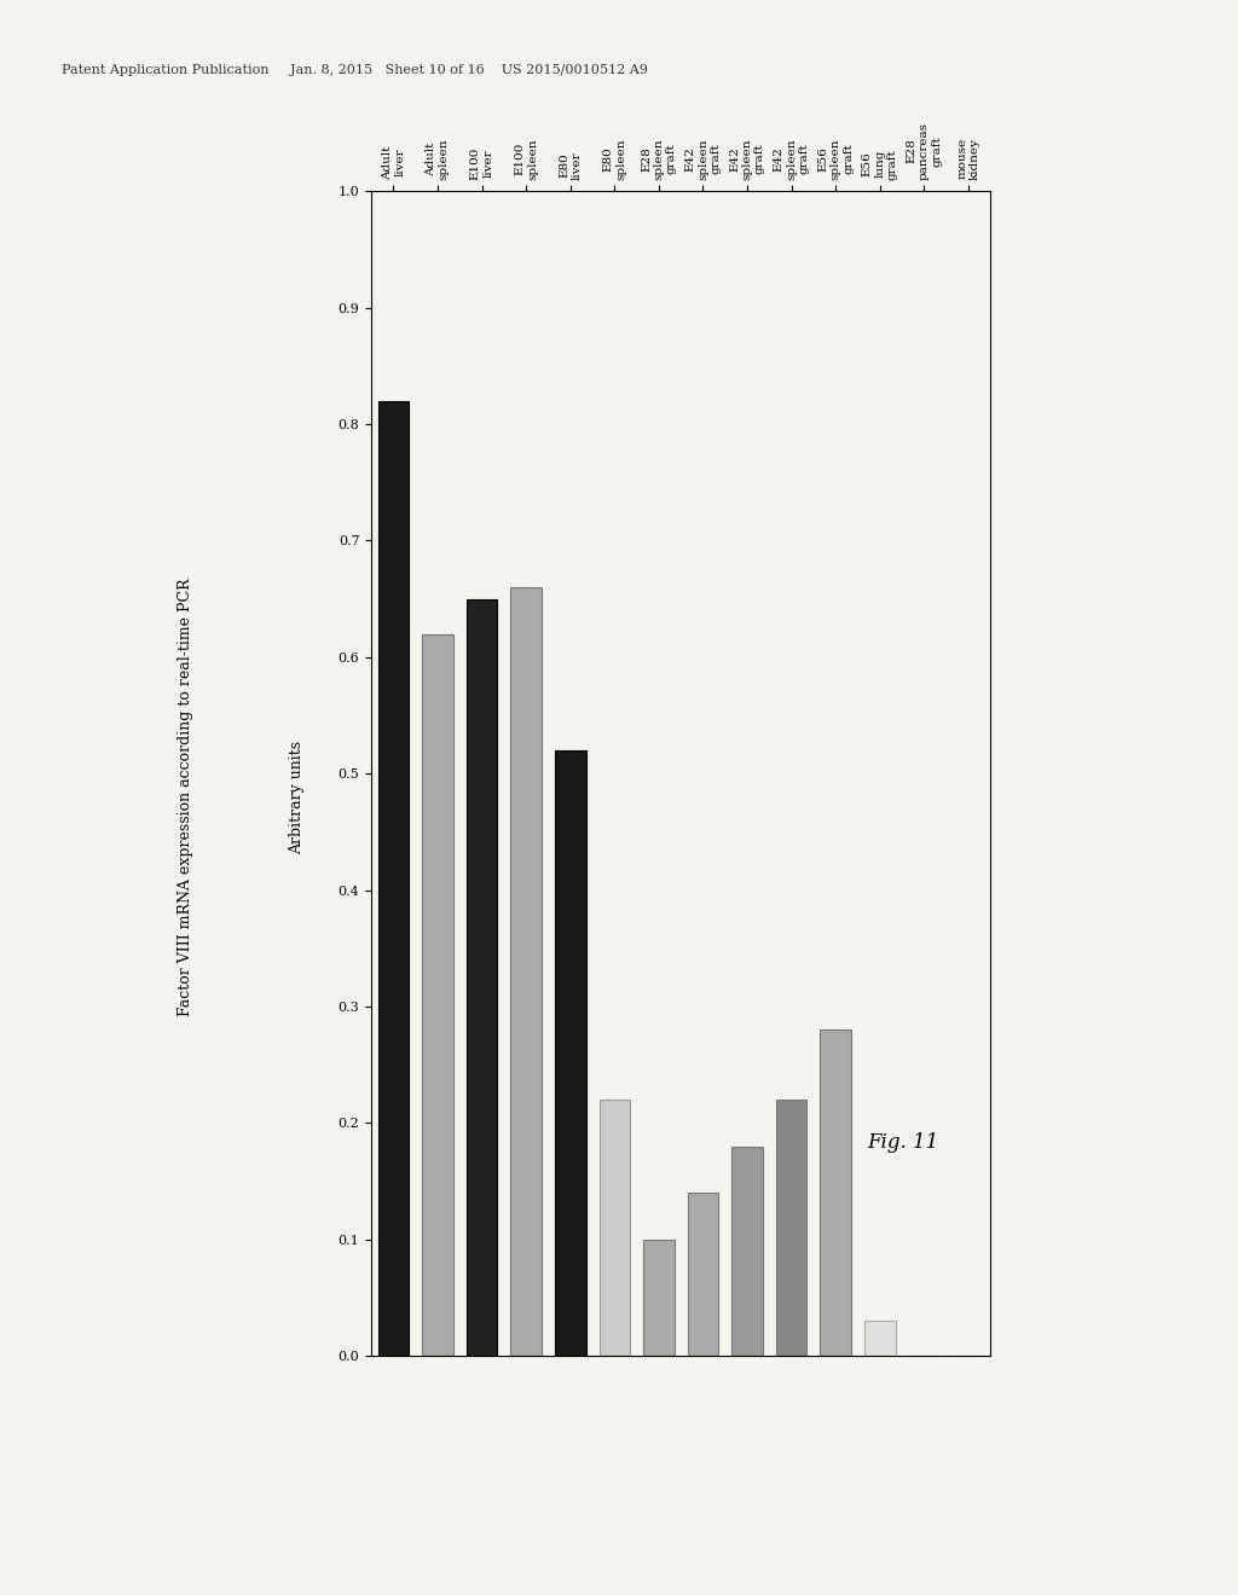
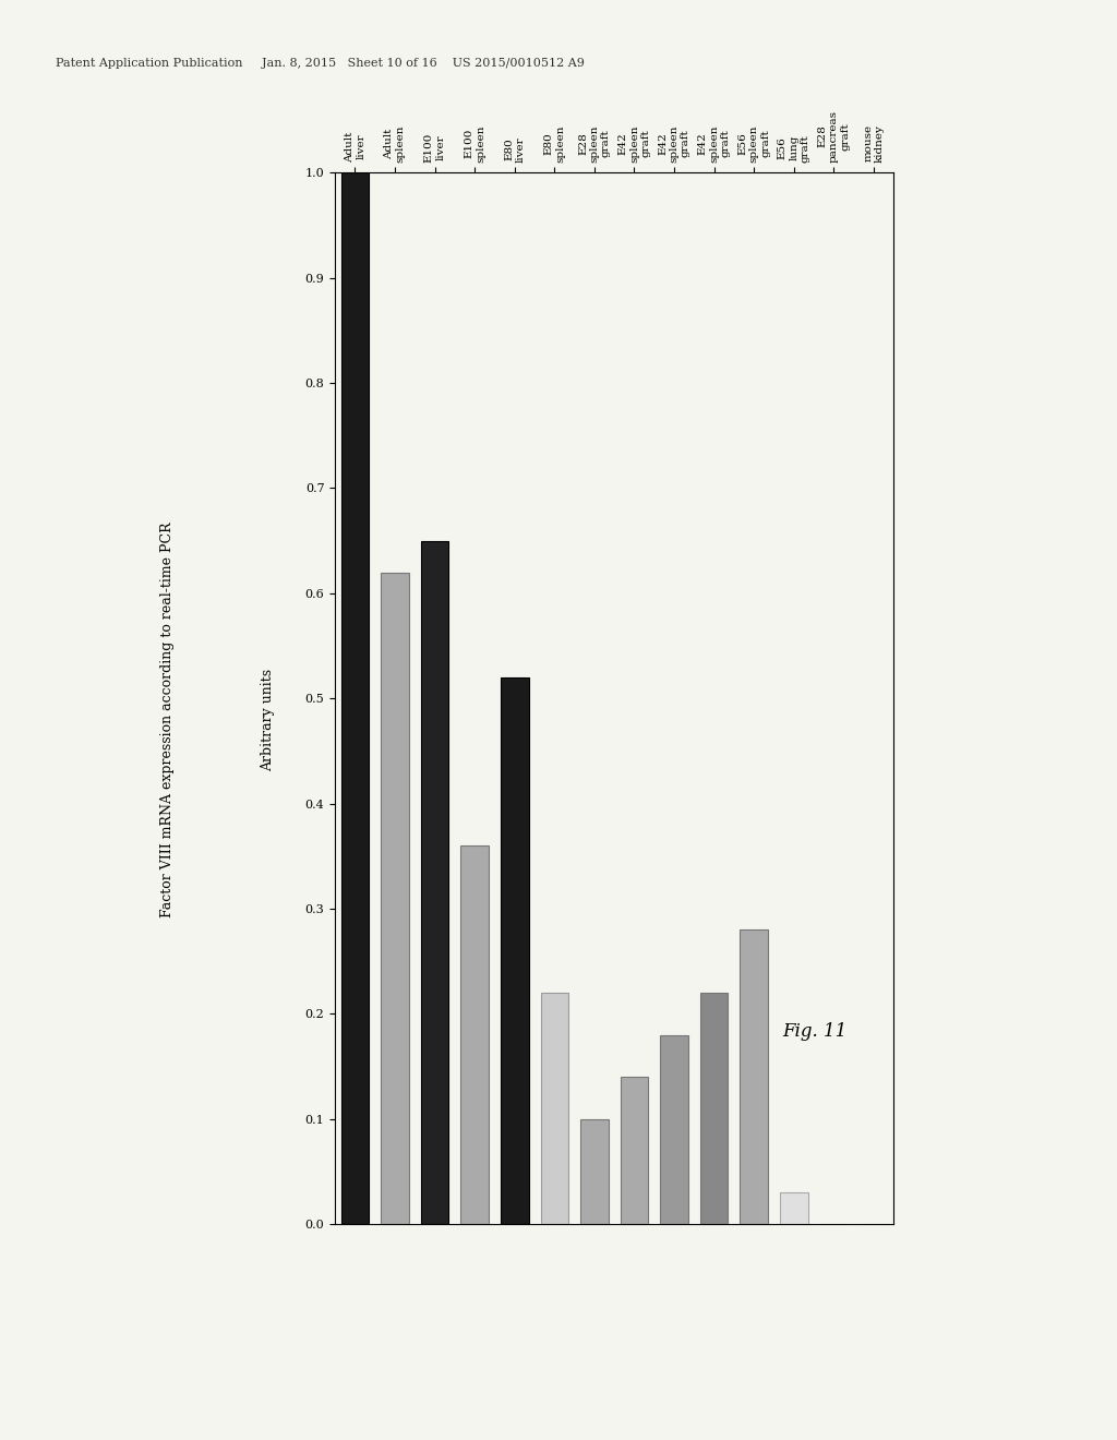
Adult liver: 0.82 -> 1.00
E100 spleen: 0.66 -> 0.36
